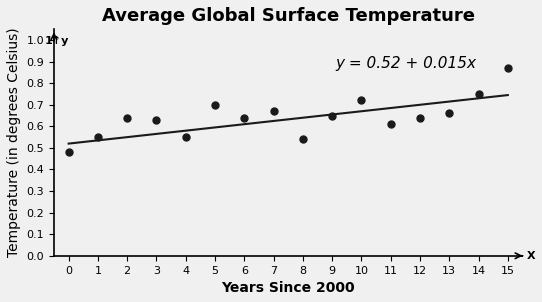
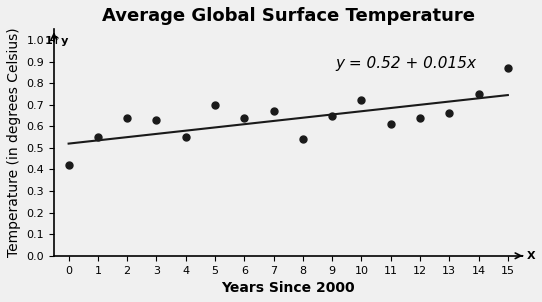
0: 0.48 -> 0.42
